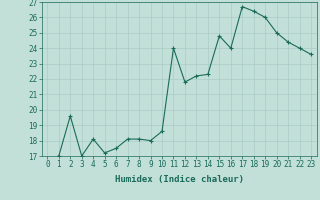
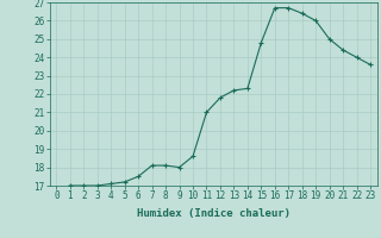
2: 19.6 -> 17.0
4: 18.1 -> 17.1
11: 24.0 -> 21.0
16: 24.0 -> 26.7
